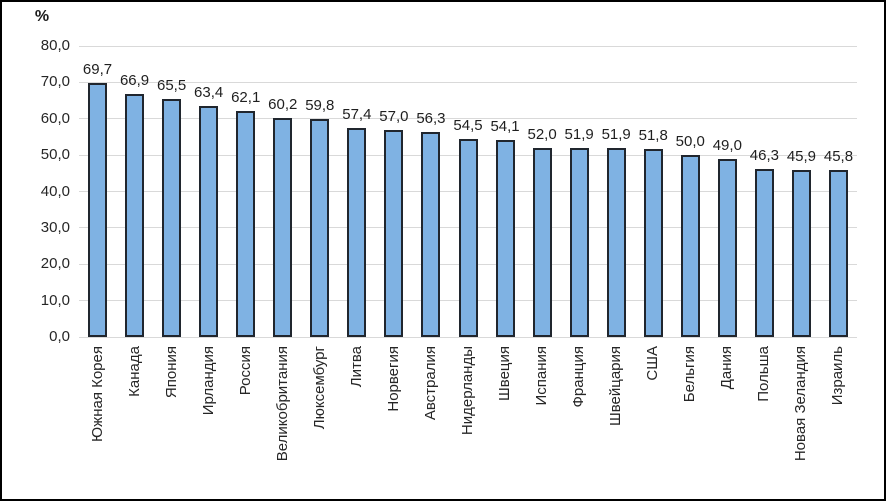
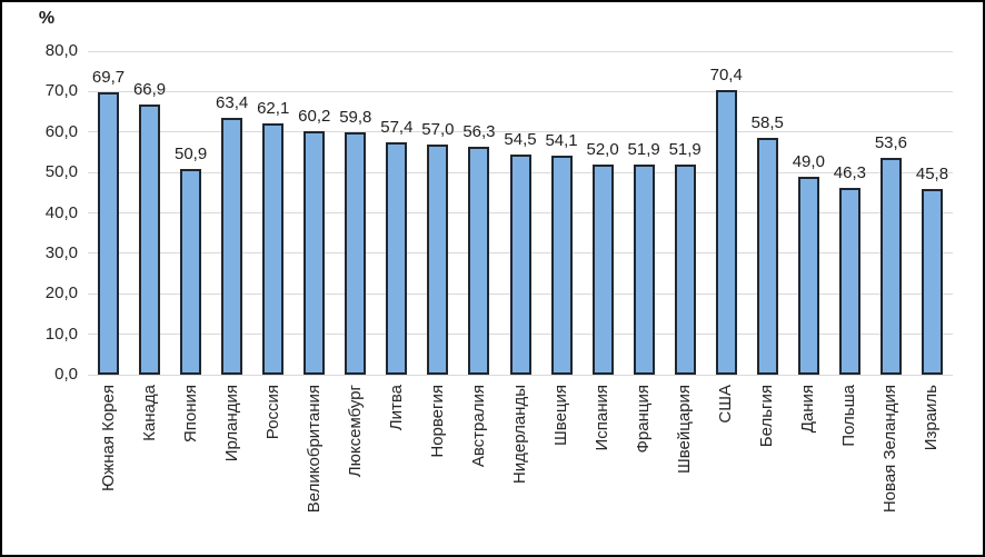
Япония: 65,5 -> 50,9
США: 51,8 -> 70,4
Бельгия: 50,0 -> 58,5
Новая Зеландия: 45,9 -> 53,6
